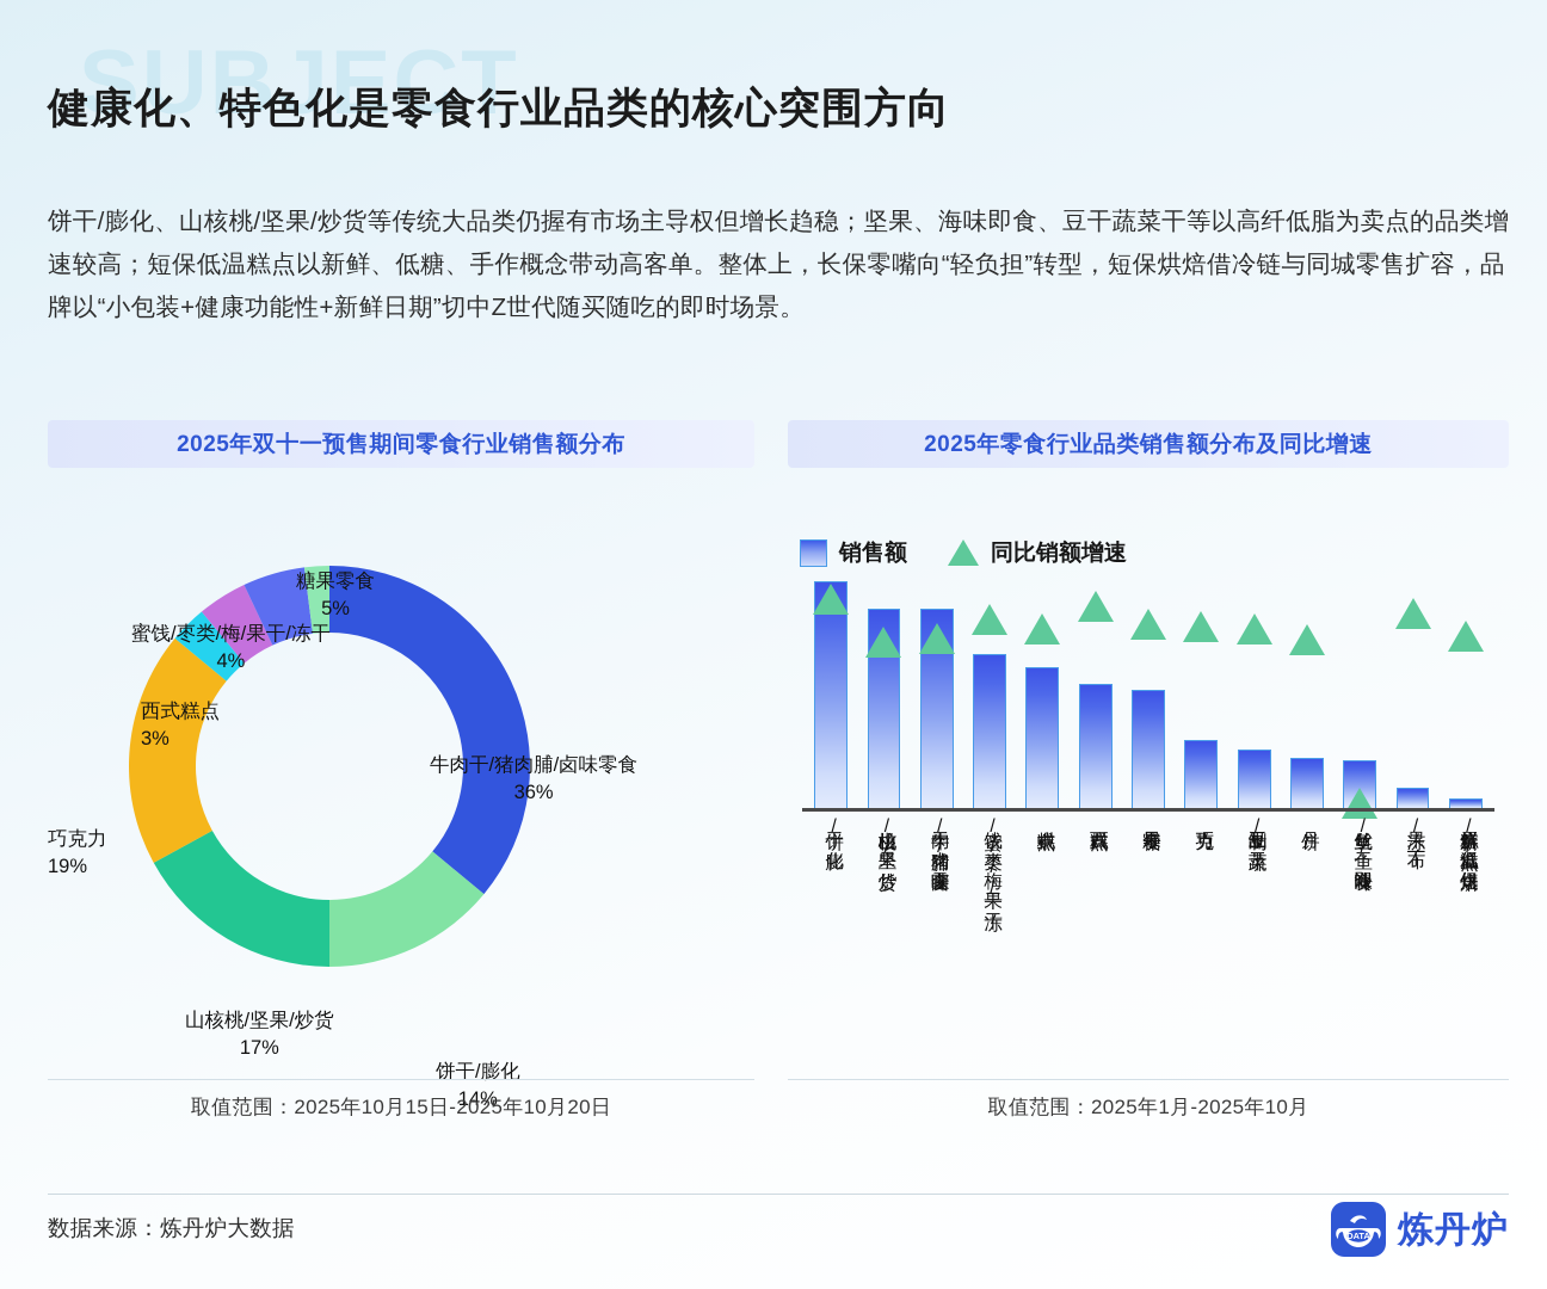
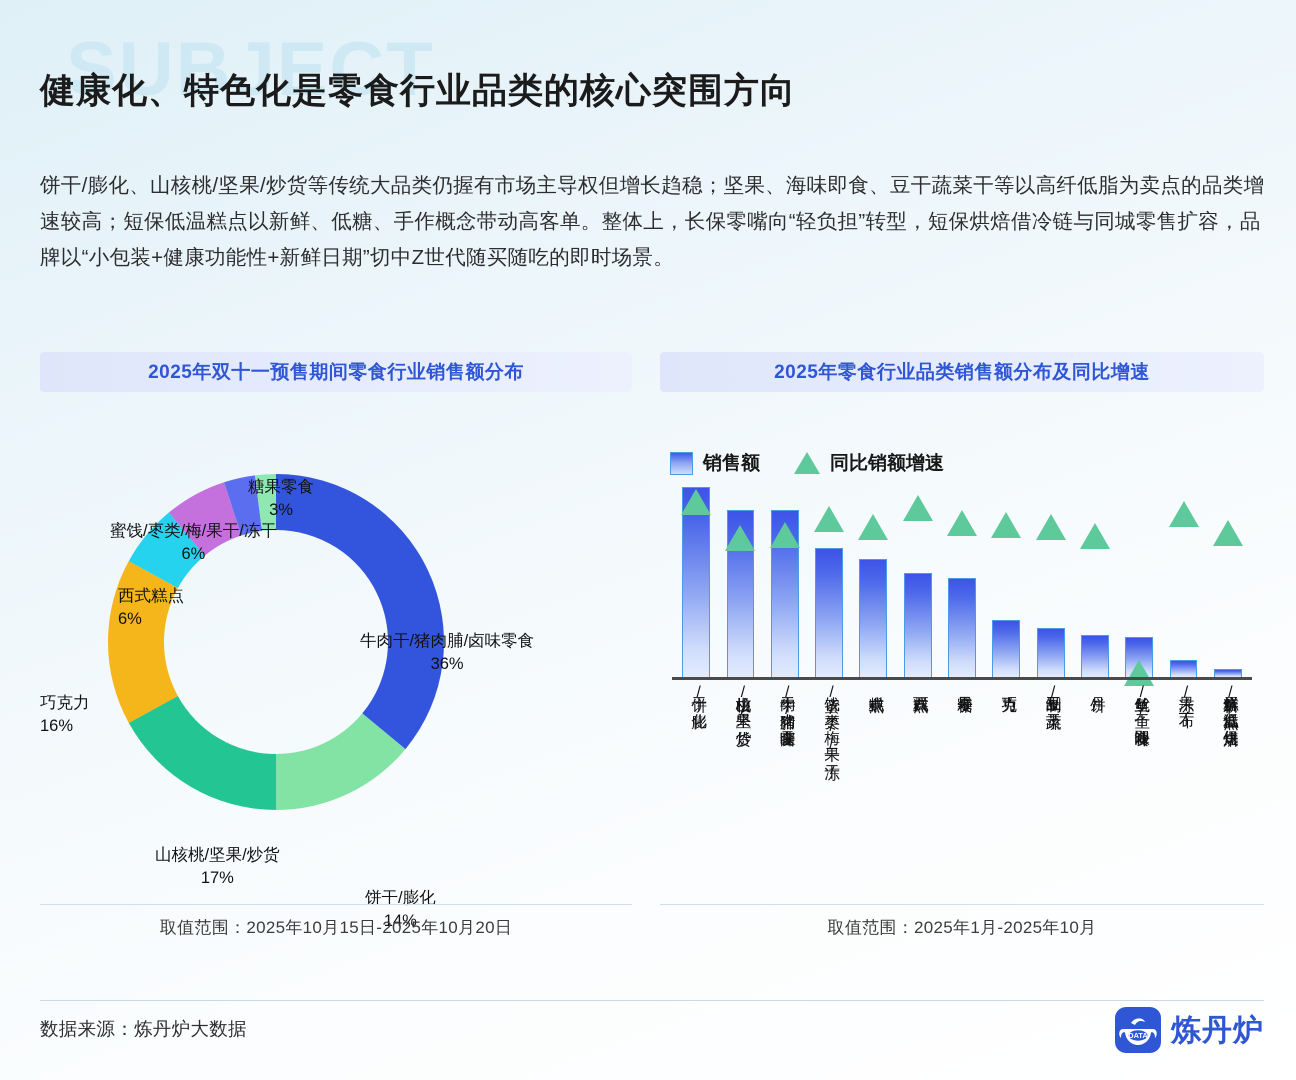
2025年双十一预售期间零食行业销售额分布/巧克力: 19% -> 16%
2025年双十一预售期间零食行业销售额分布/西式糕点: 3% -> 6%
2025年双十一预售期间零食行业销售额分布/蜜饯/枣类/梅/果干/冻干: 4% -> 6%
2025年双十一预售期间零食行业销售额分布/糖果零食: 5% -> 3%
